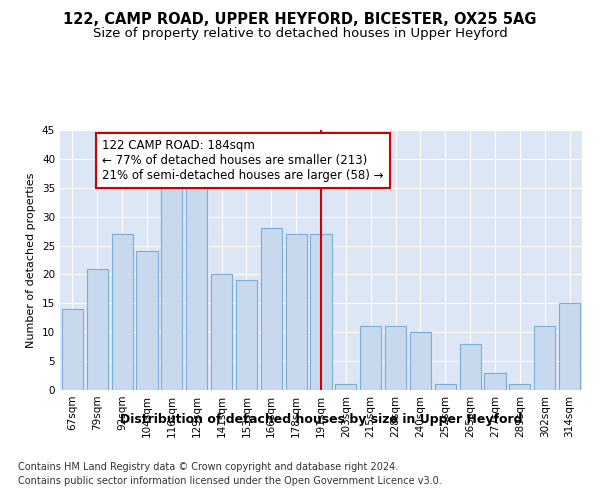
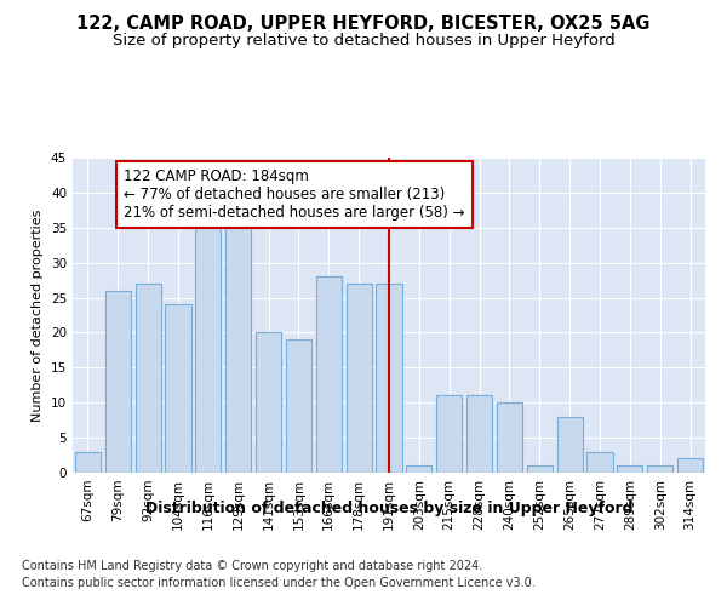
67sqm: 14 -> 3
79sqm: 21 -> 26
302sqm: 11 -> 1
314sqm: 15 -> 2
